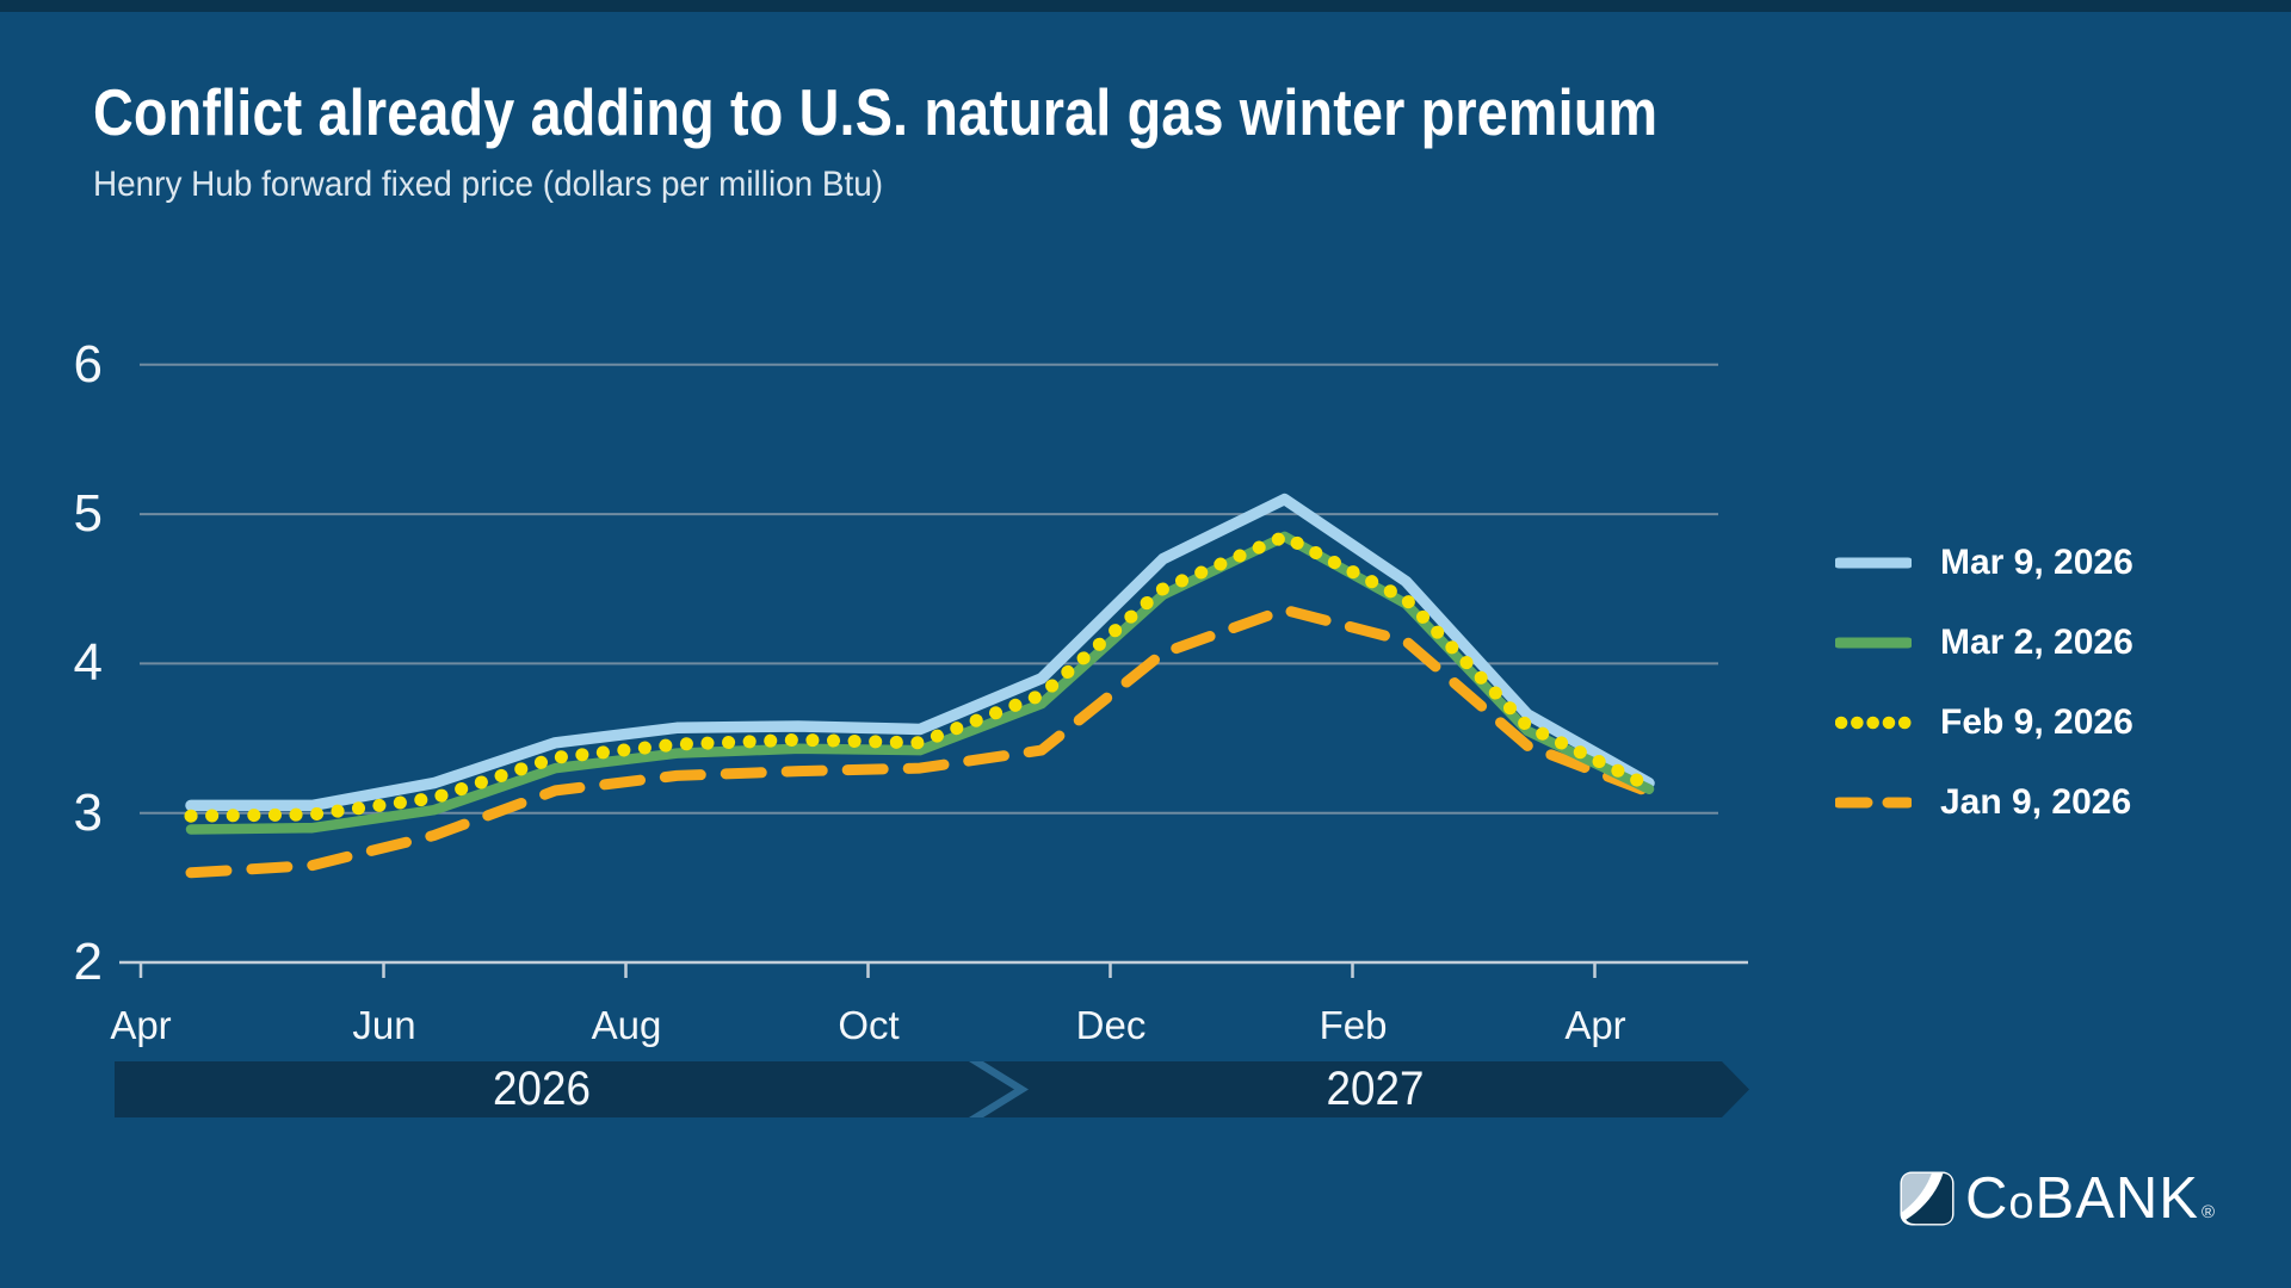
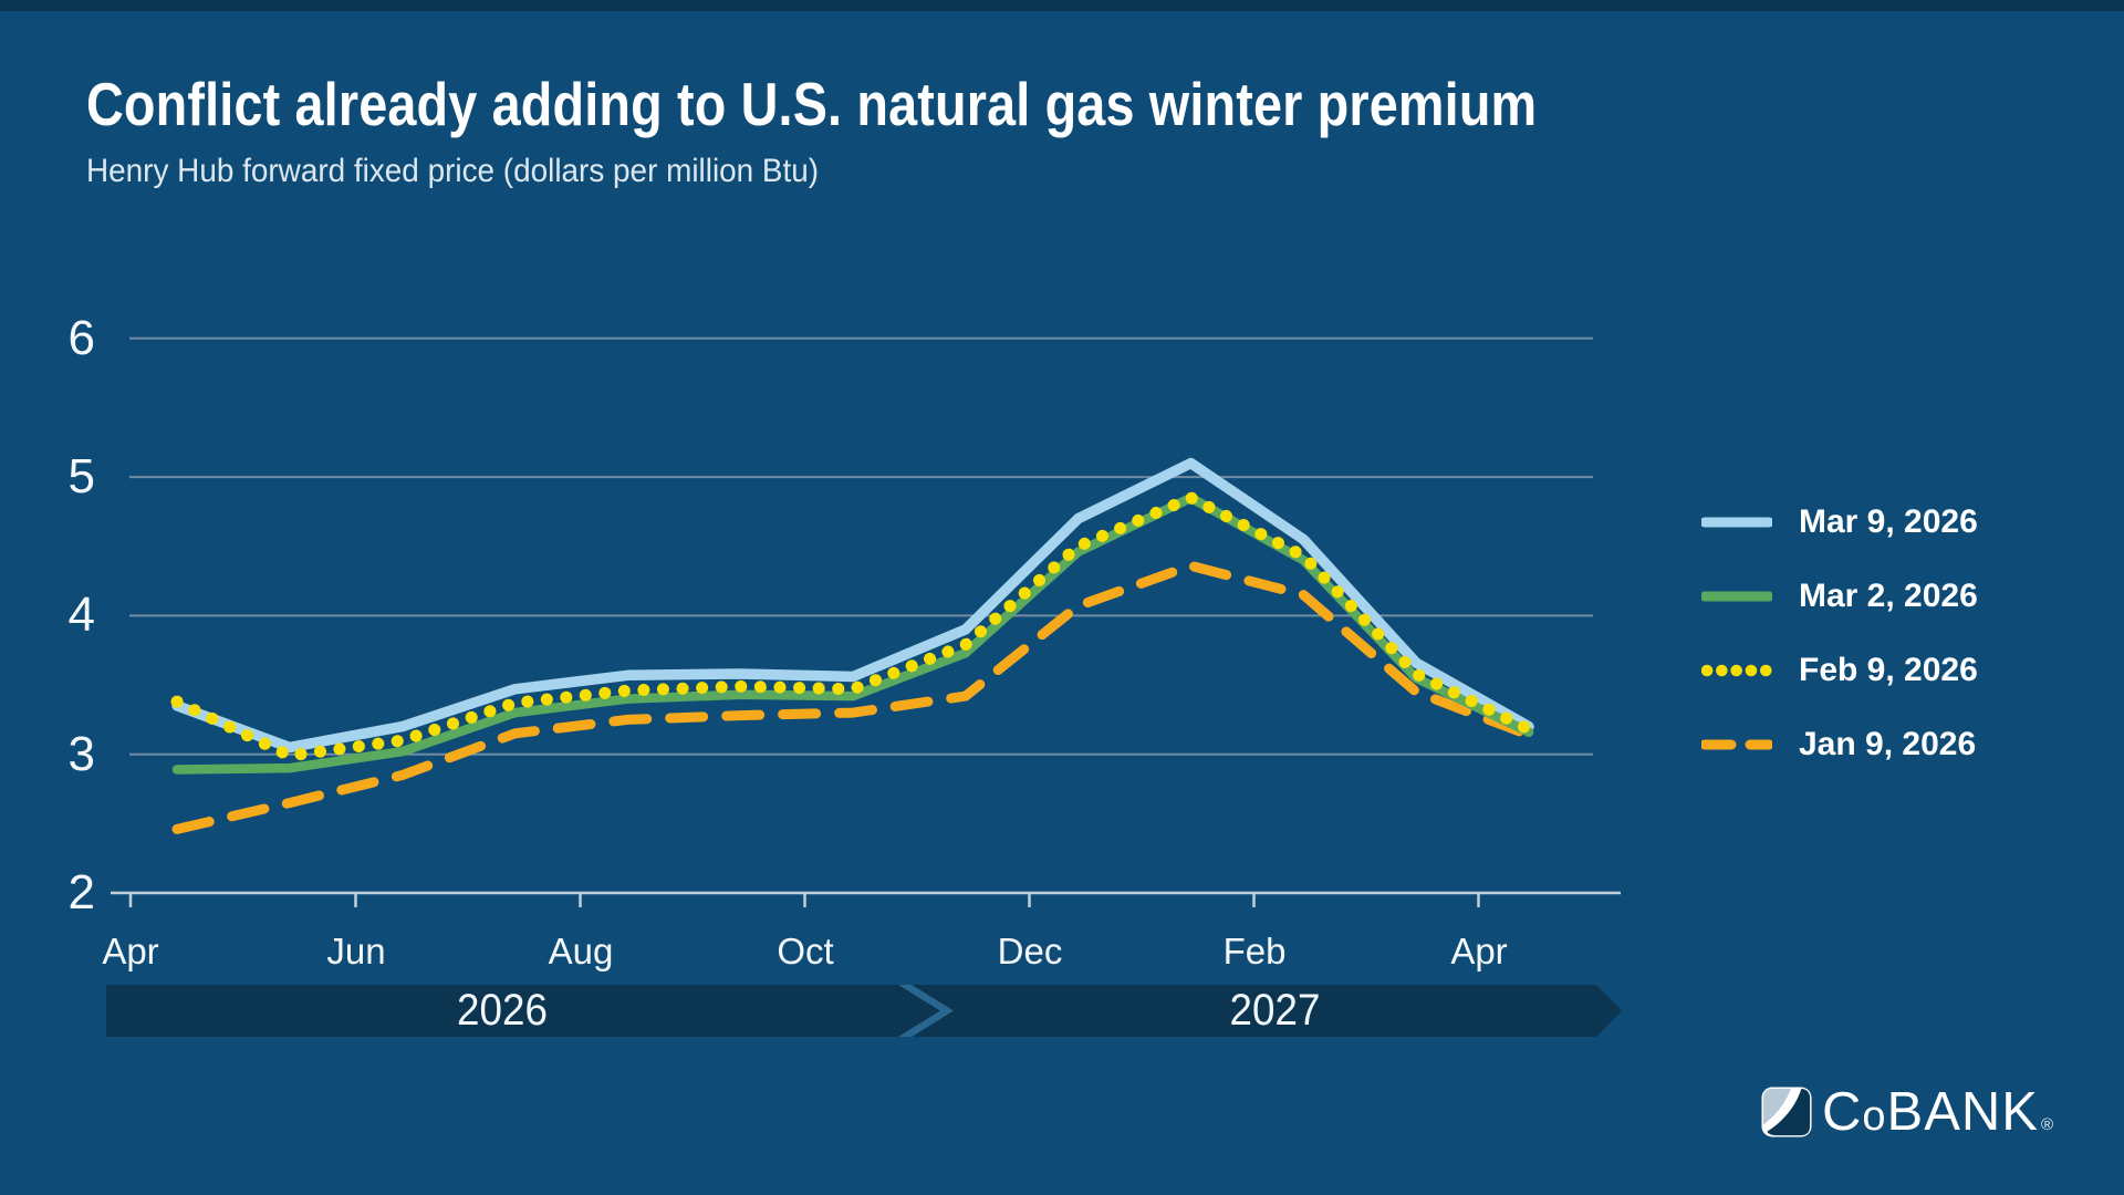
Mar 9, 2026/Apr 2026: 3.05 -> 3.35
Feb 9, 2026/Apr 2026: 2.98 -> 3.38
Jan 9, 2026/Apr 2026: 2.60 -> 2.46
